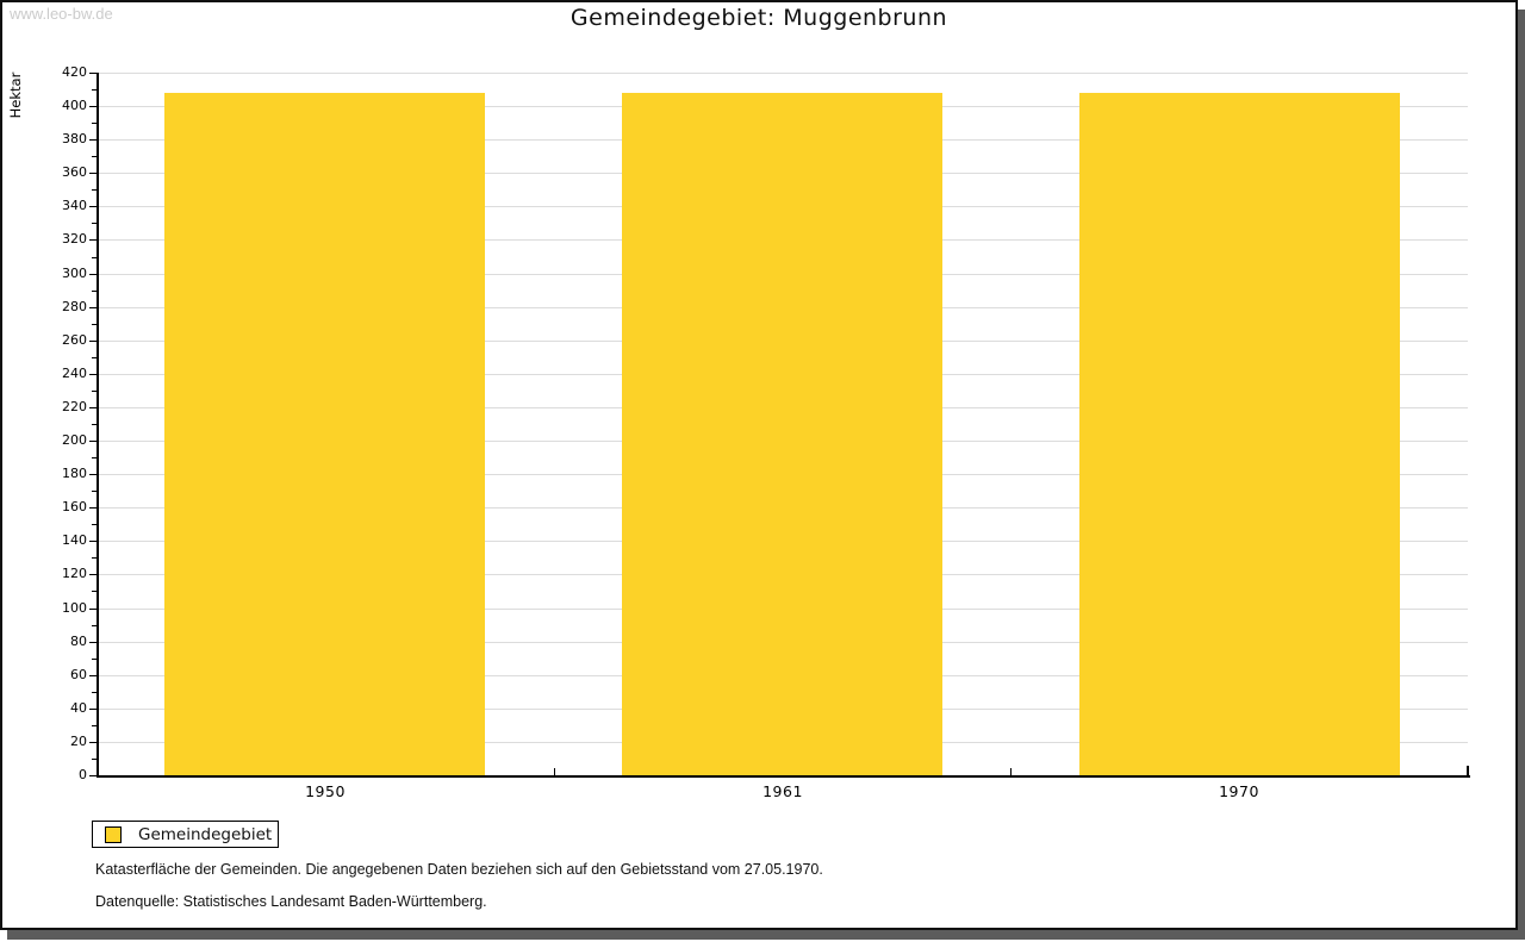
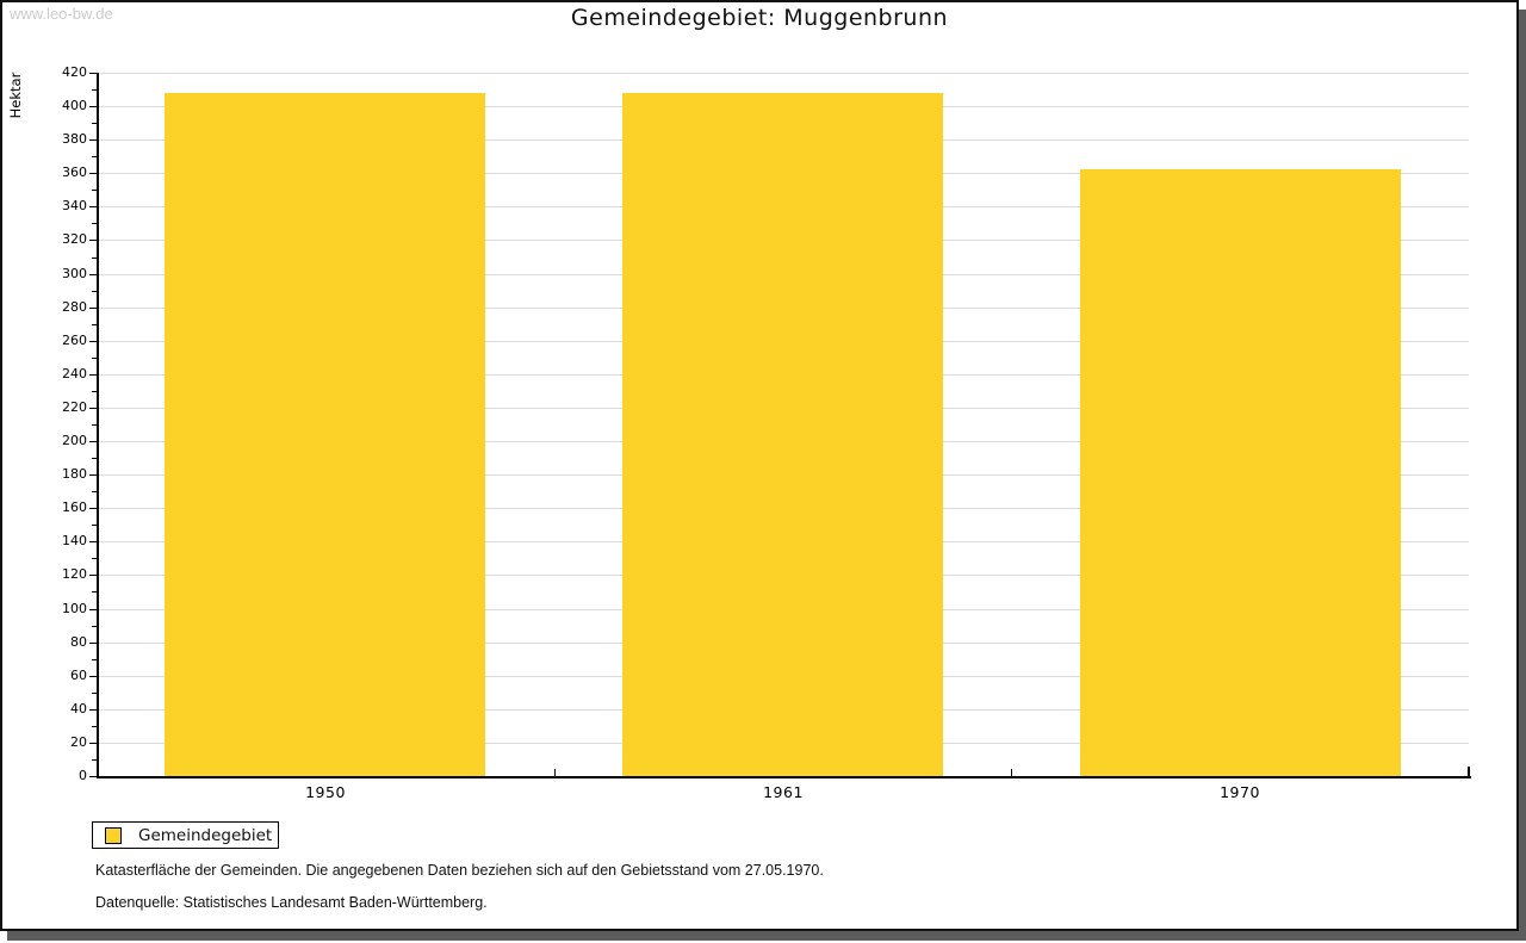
1970: 408 -> 362
